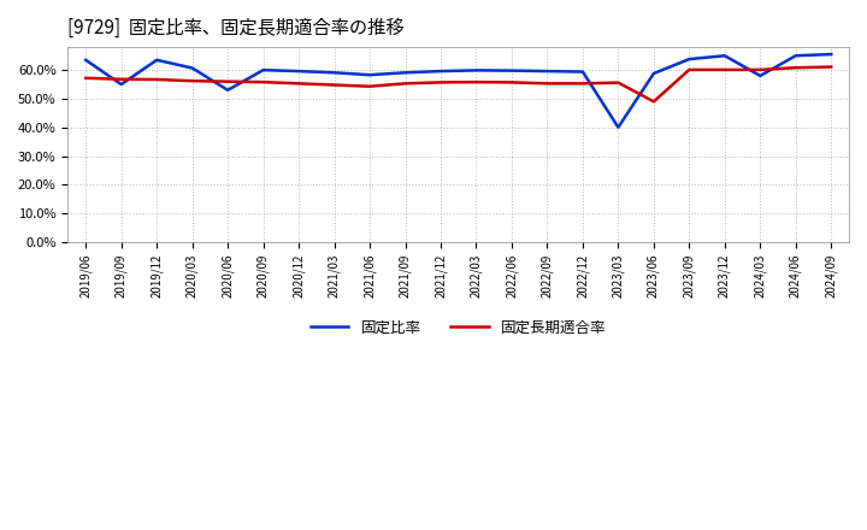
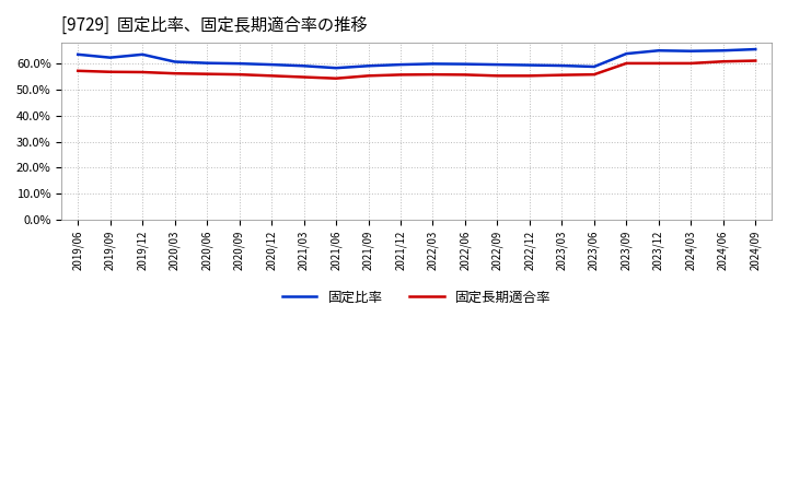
固定比率/2019/09: 55.0% -> 62.3%
固定比率/2020/06: 53.0% -> 60.2%
固定比率/2023/03: 40.0% -> 59.2%
固定長期適合率/2023/06: 49.0% -> 55.8%
固定比率/2024/03: 58.0% -> 64.8%
